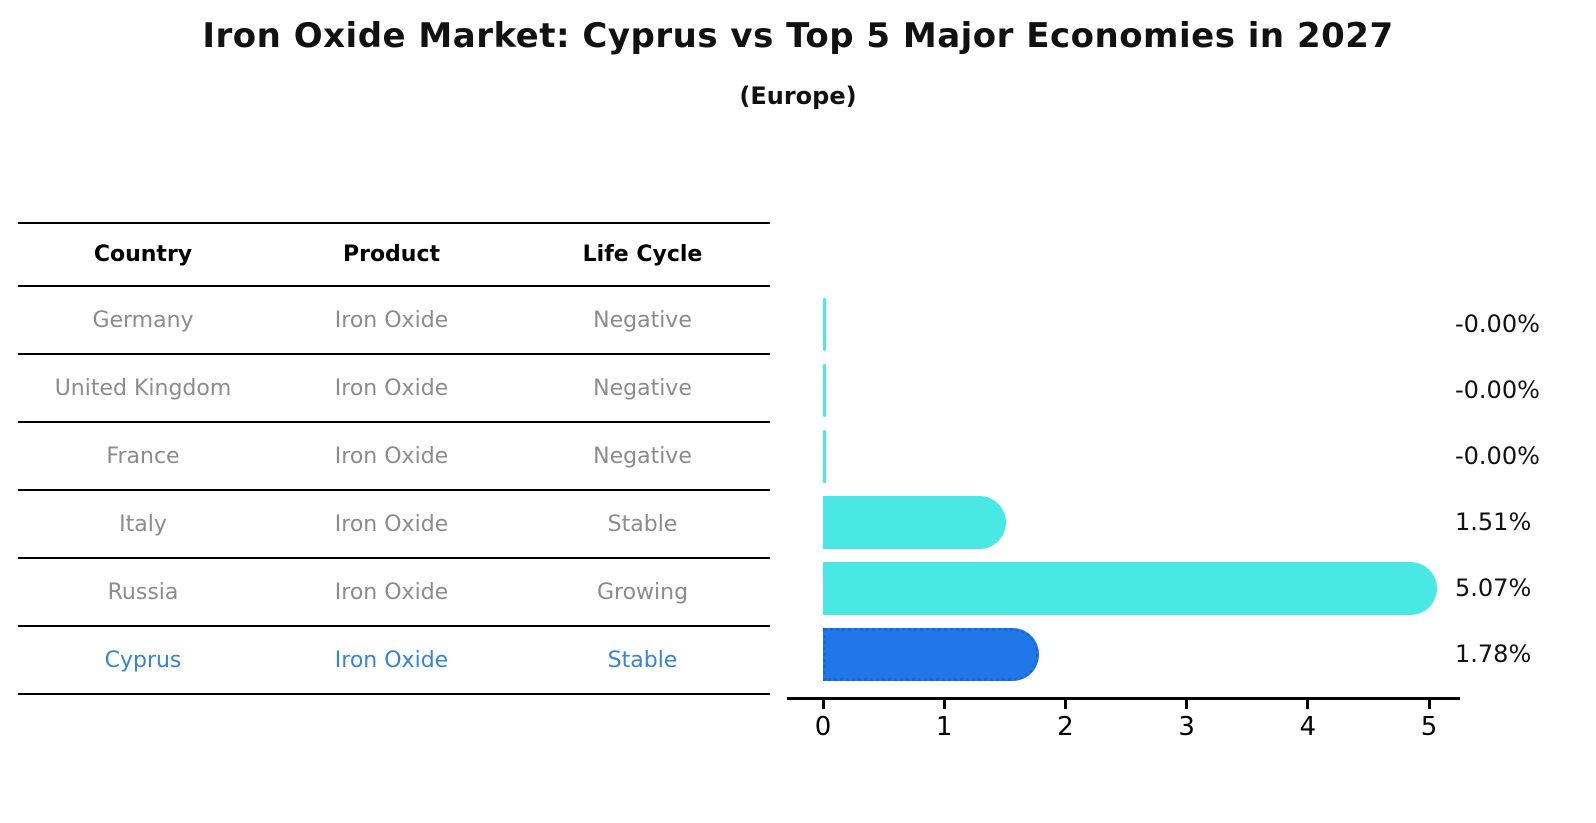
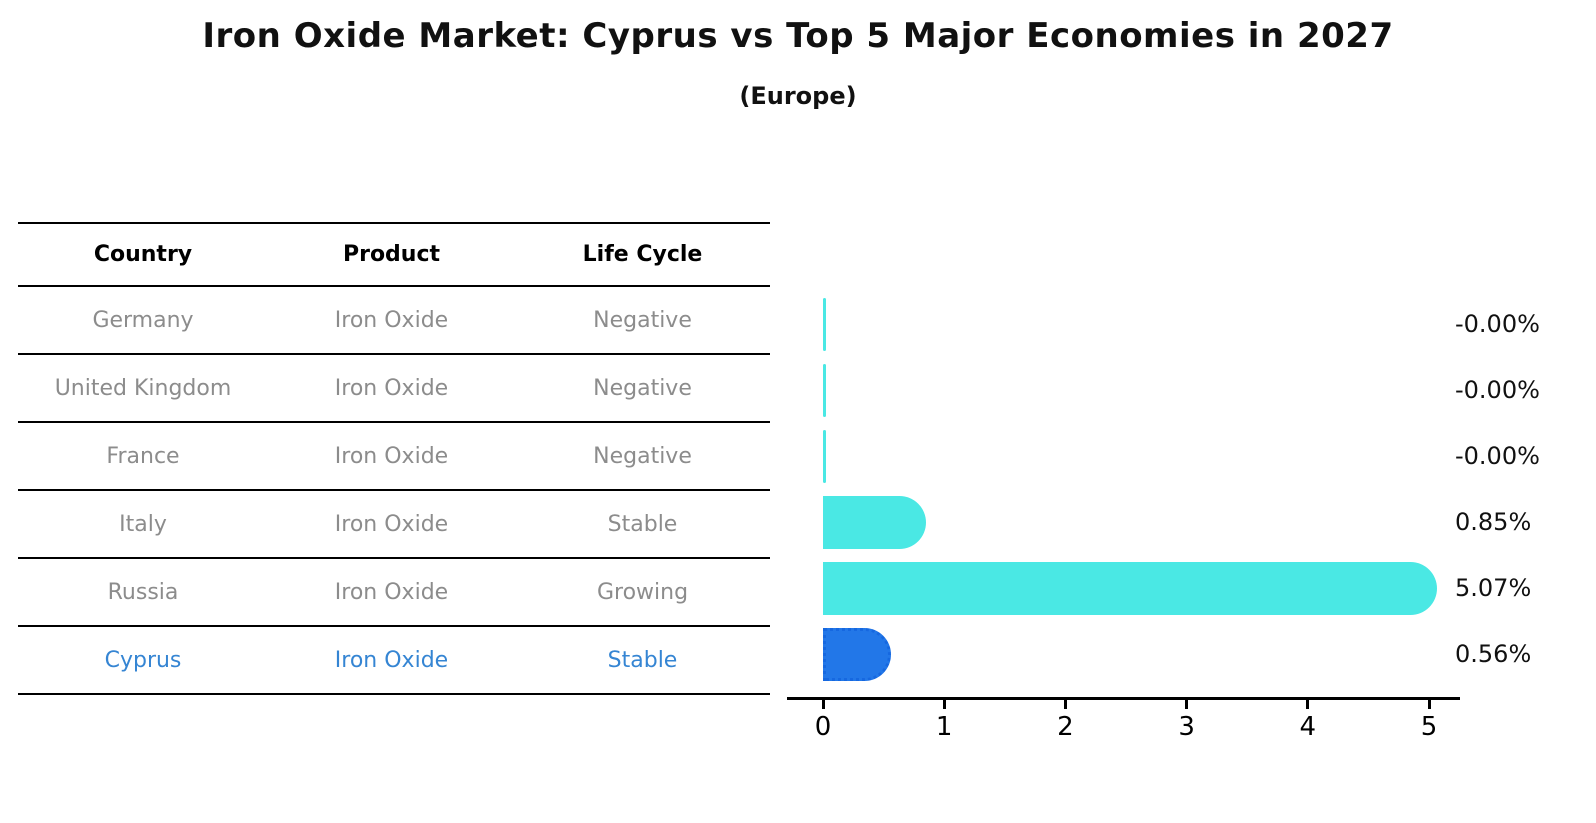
Italy: 1.51% -> 0.85%
Cyprus: 1.78% -> 0.56%
